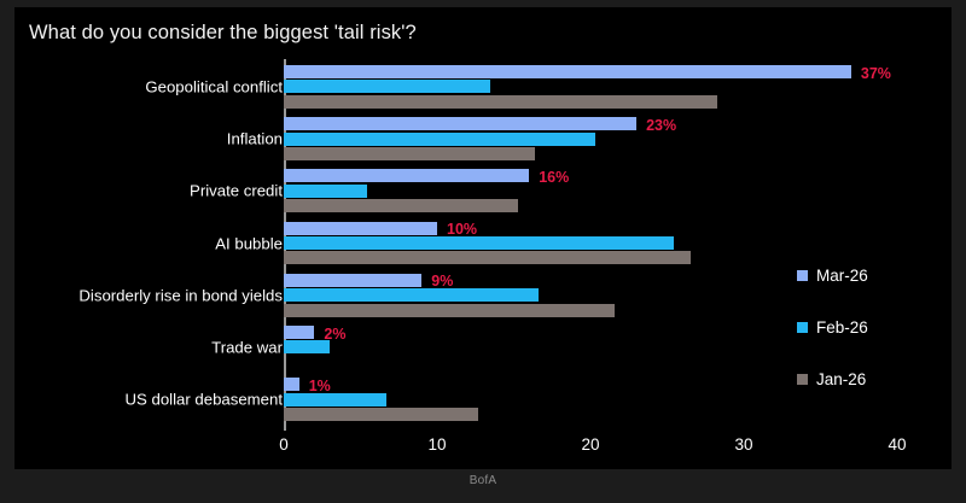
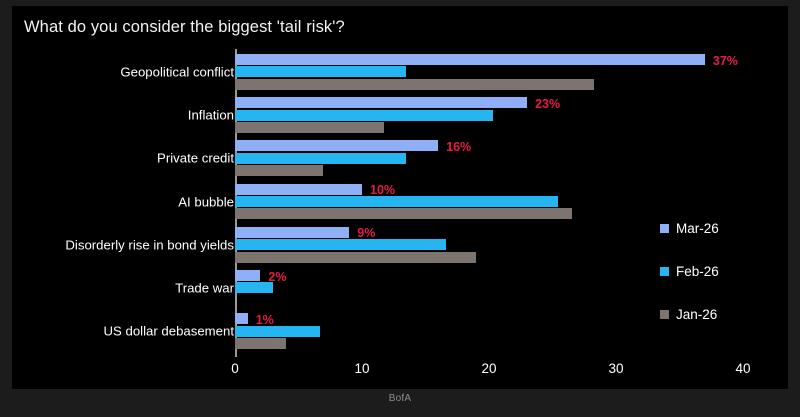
Jan-26/Inflation: 16.4 -> 11.7
Feb-26/Private credit: 5.4 -> 13.5
Jan-26/Private credit: 15.3 -> 6.9
Jan-26/Disorderly rise in bond yields: 21.6 -> 19.0
Jan-26/US dollar debasement: 12.7 -> 4.0
